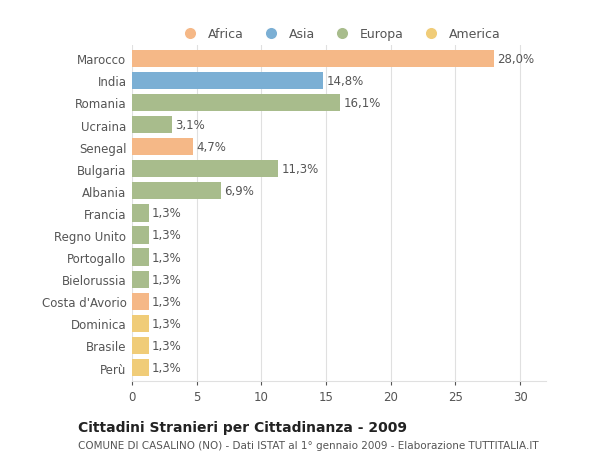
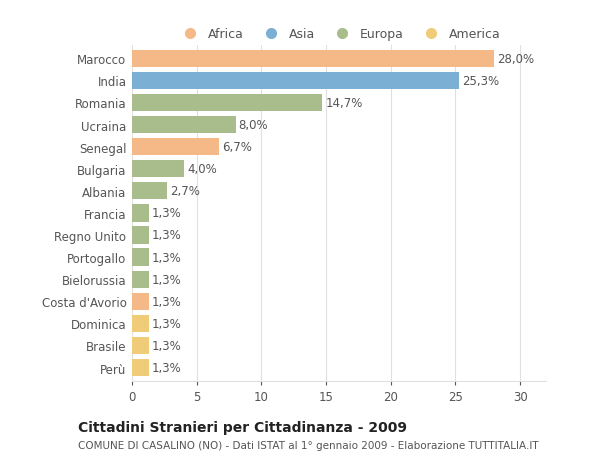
India: 14,8% -> 25,3%
Romania: 16,1% -> 14,7%
Ucraina: 3,1% -> 8,0%
Senegal: 4,7% -> 6,7%
Bulgaria: 11,3% -> 4,0%
Albania: 6,9% -> 2,7%
